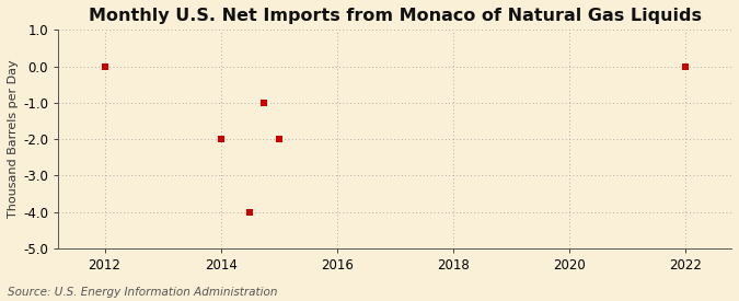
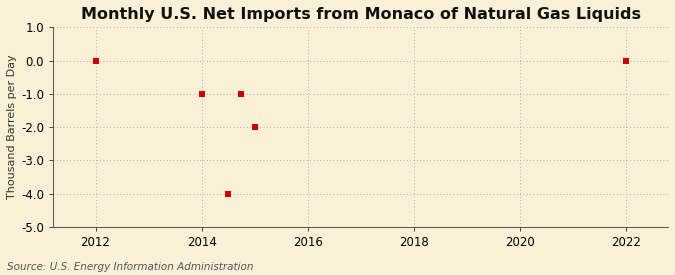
2014: -2 -> -1
